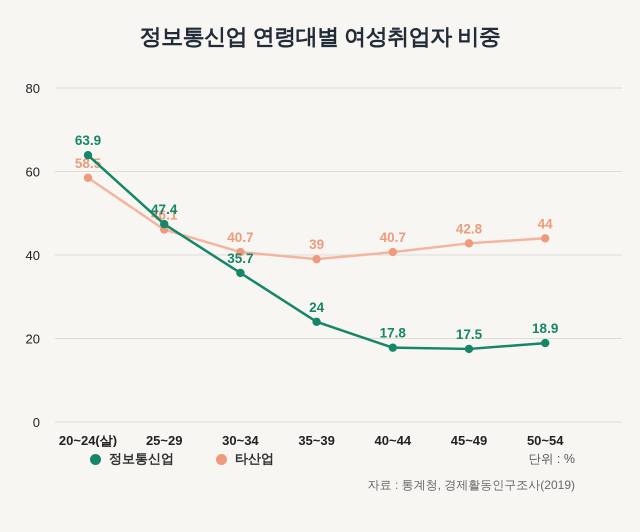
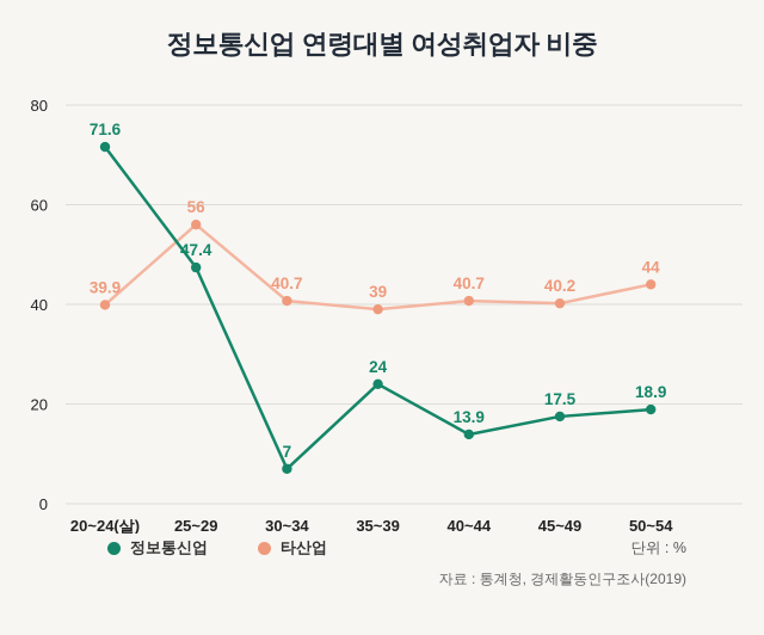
정보통신업/20~24(살): 63.9 -> 71.6
타산업/20~24(살): 58.5 -> 39.9
타산업/25~29: 46.1 -> 56
정보통신업/30~34: 35.7 -> 7
정보통신업/40~44: 17.8 -> 13.9
타산업/45~49: 42.8 -> 40.2
